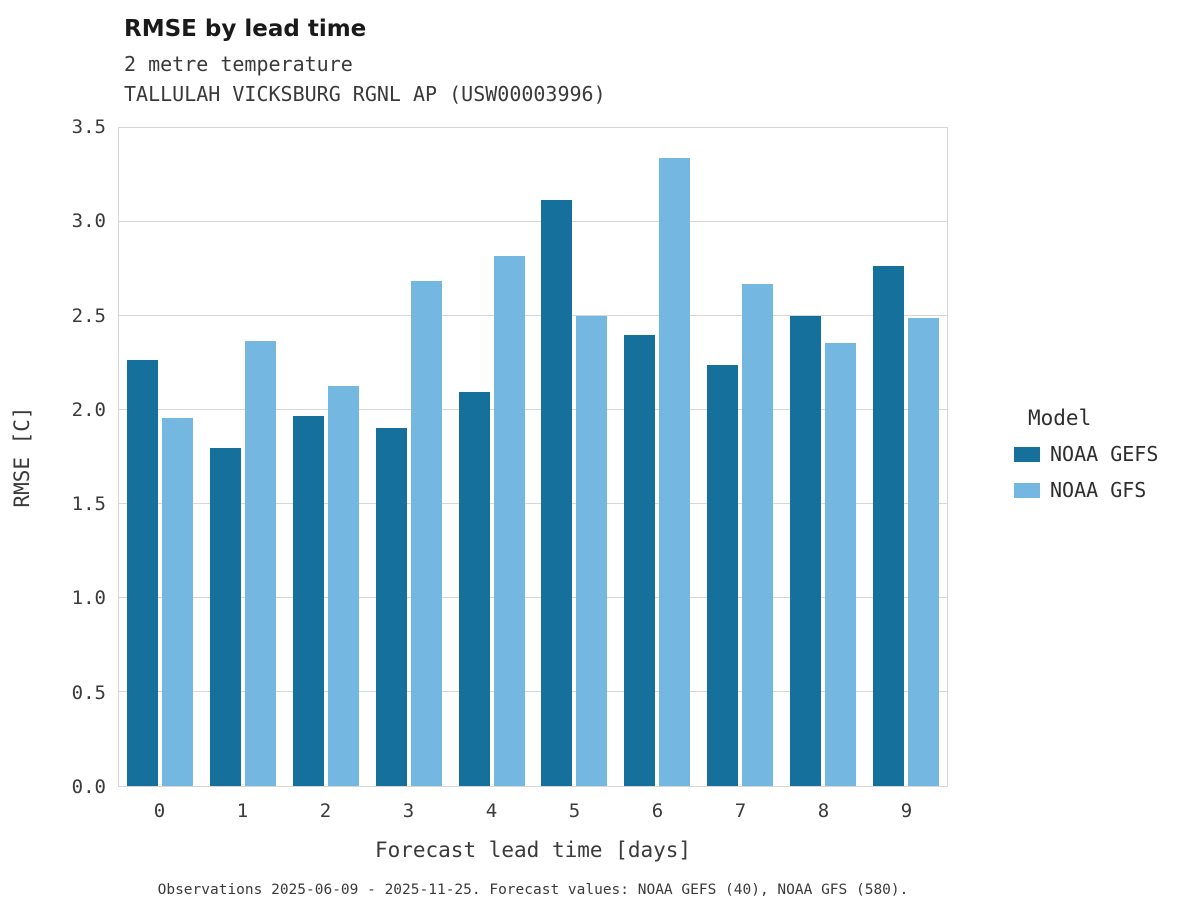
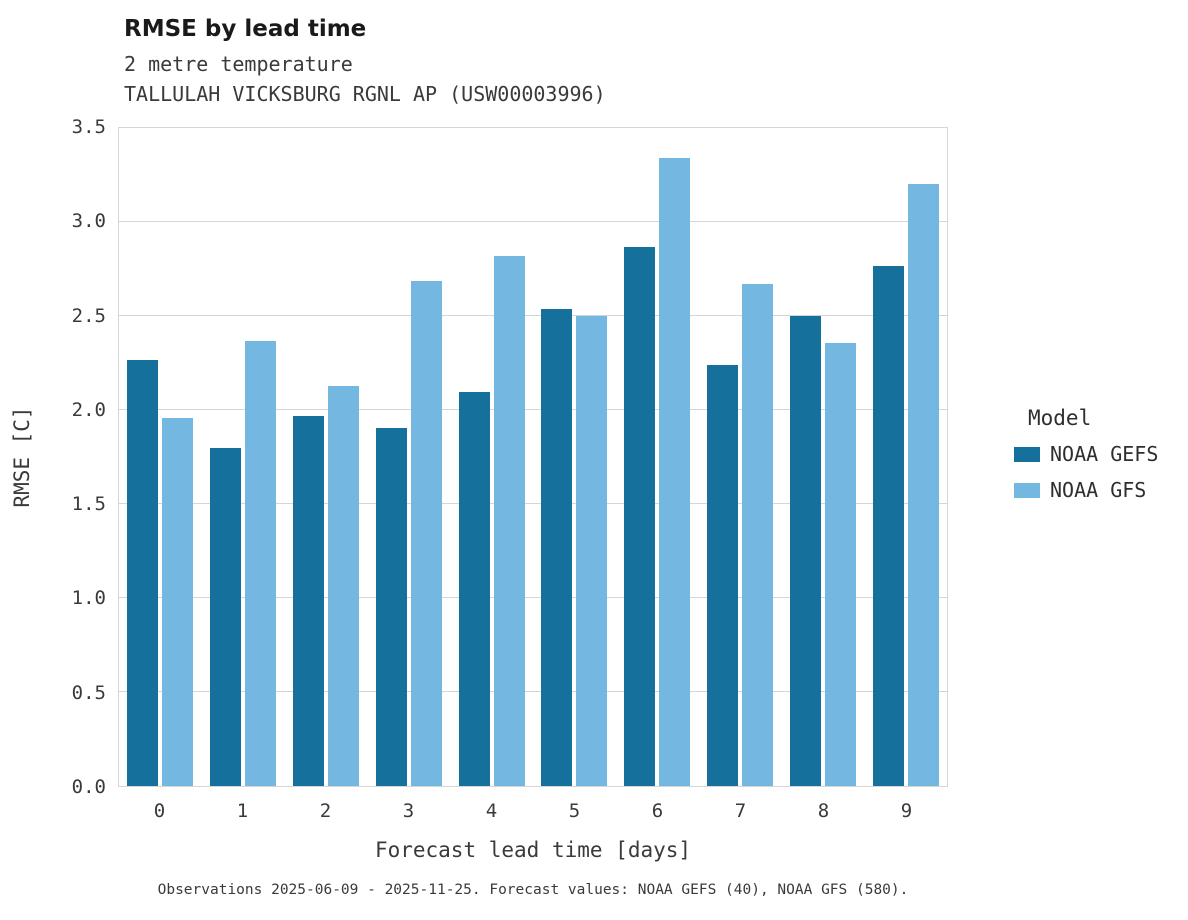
NOAA GEFS/5: 3.11 -> 2.53
NOAA GEFS/6: 2.39 -> 2.86
NOAA GFS/9: 2.48 -> 3.19
